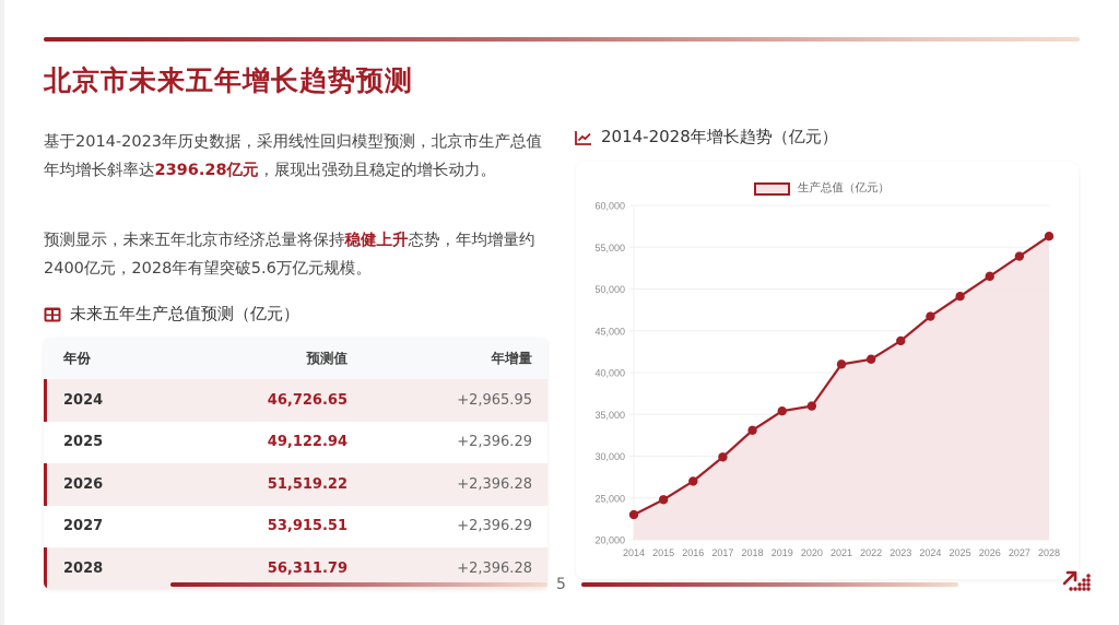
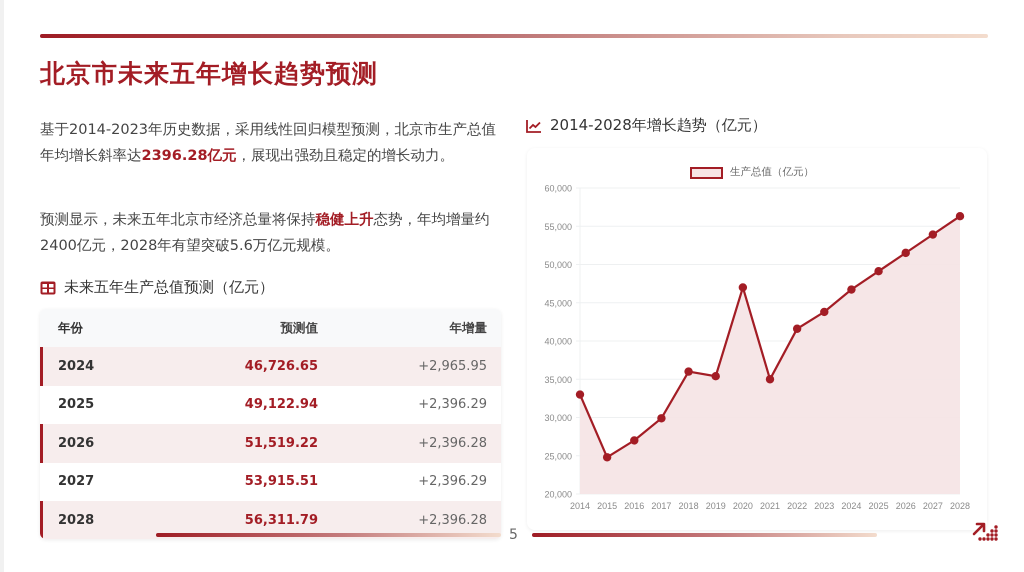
2014: 23000 -> 33000
2018: 33000 -> 36000
2020: 36000 -> 47000
2021: 41000 -> 35000
